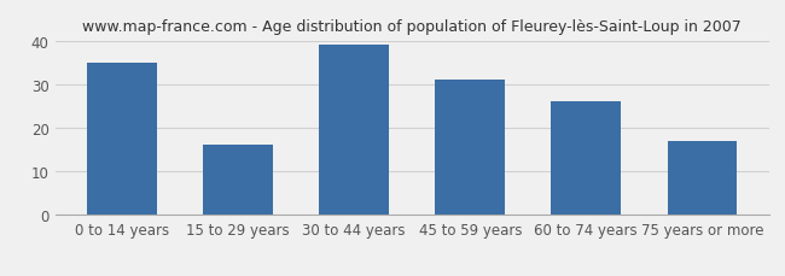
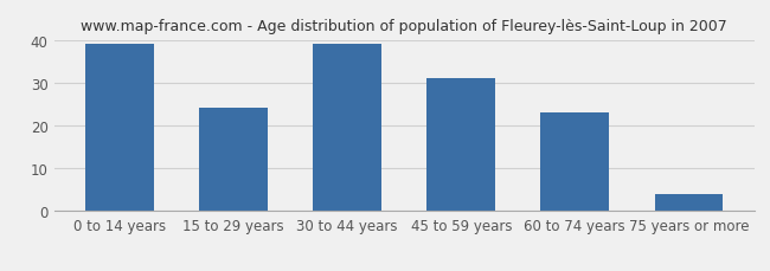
0 to 14 years: 35 -> 39
15 to 29 years: 16 -> 24
60 to 74 years: 26 -> 23
75 years or more: 17 -> 4
